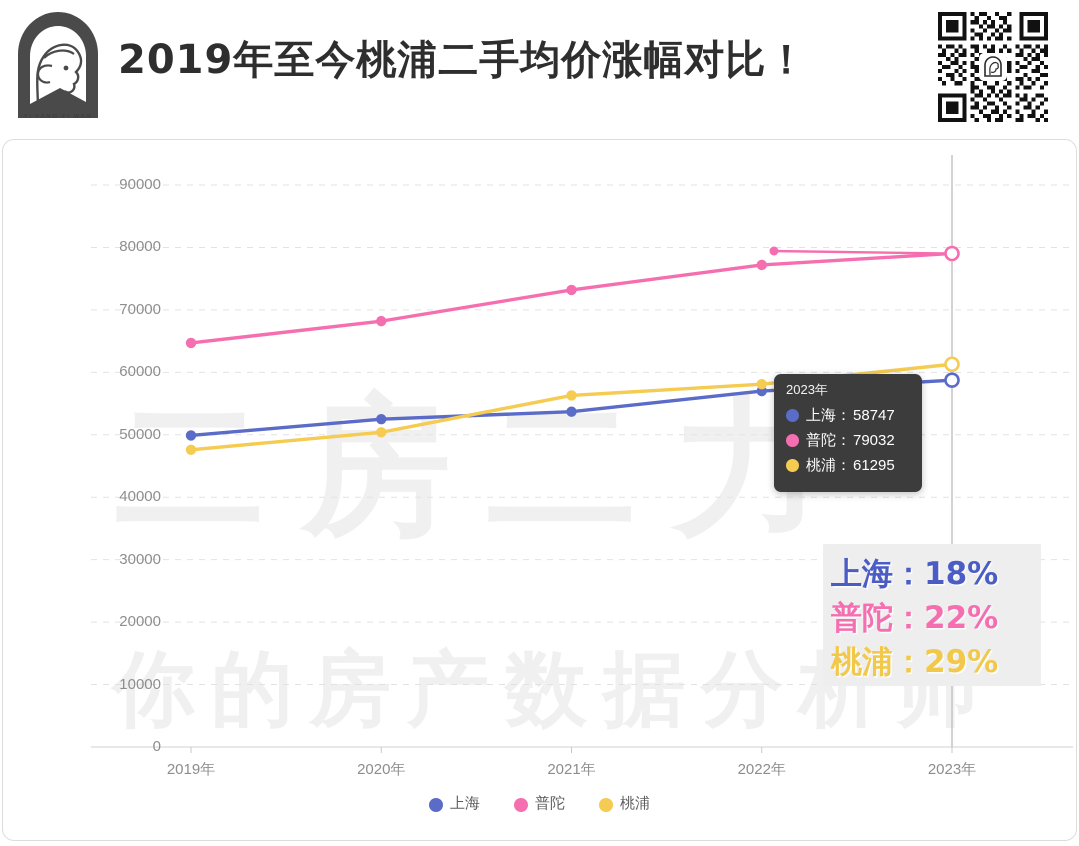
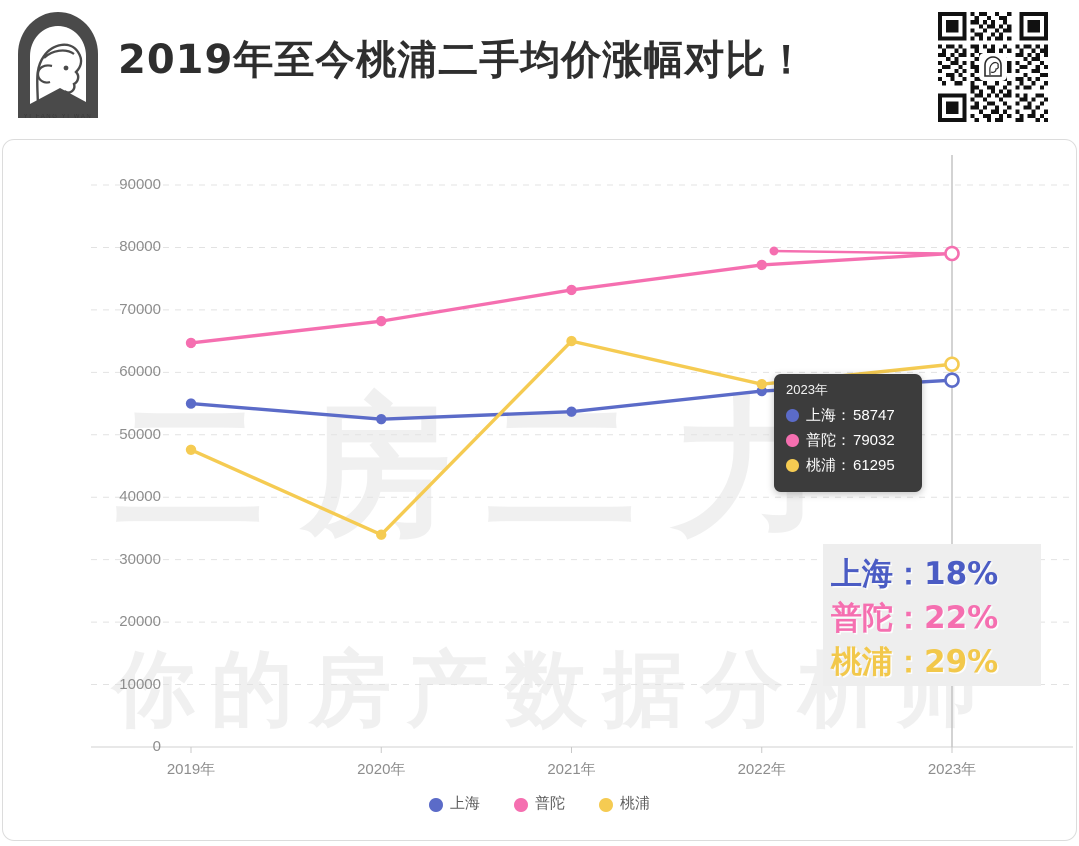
上海/2019年: 50000 -> 55000
桃浦/2020年: 50000 -> 34000
桃浦/2021年: 56000 -> 65000
